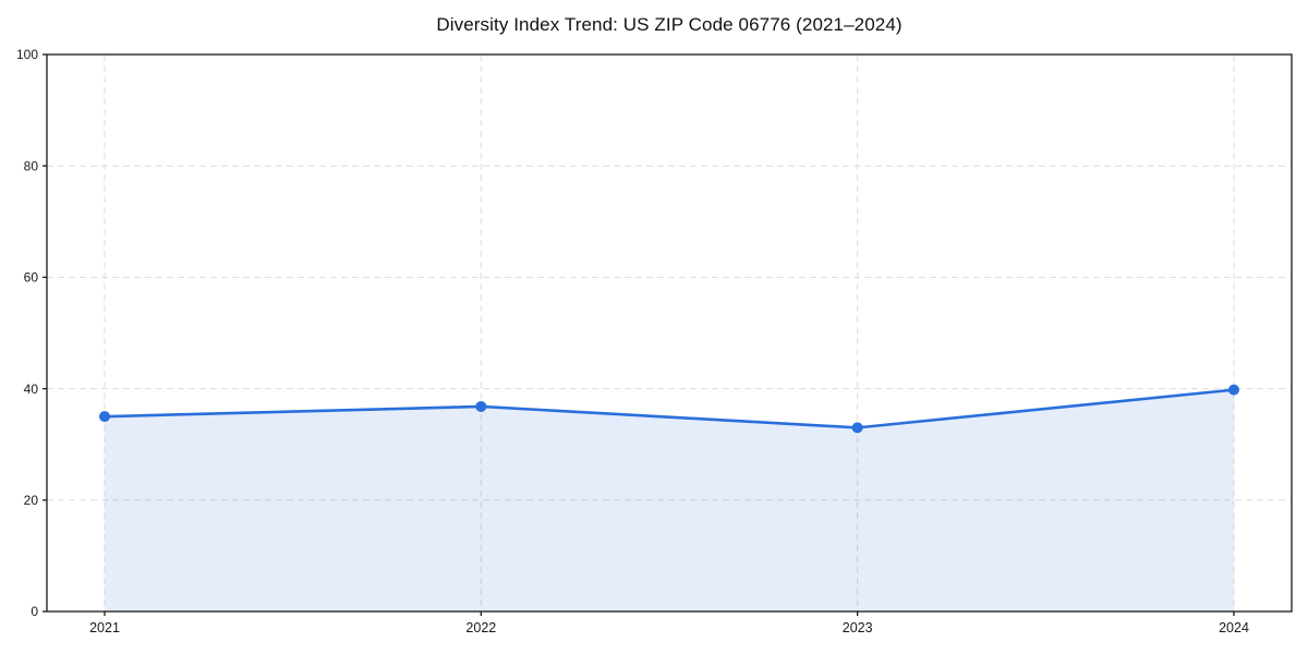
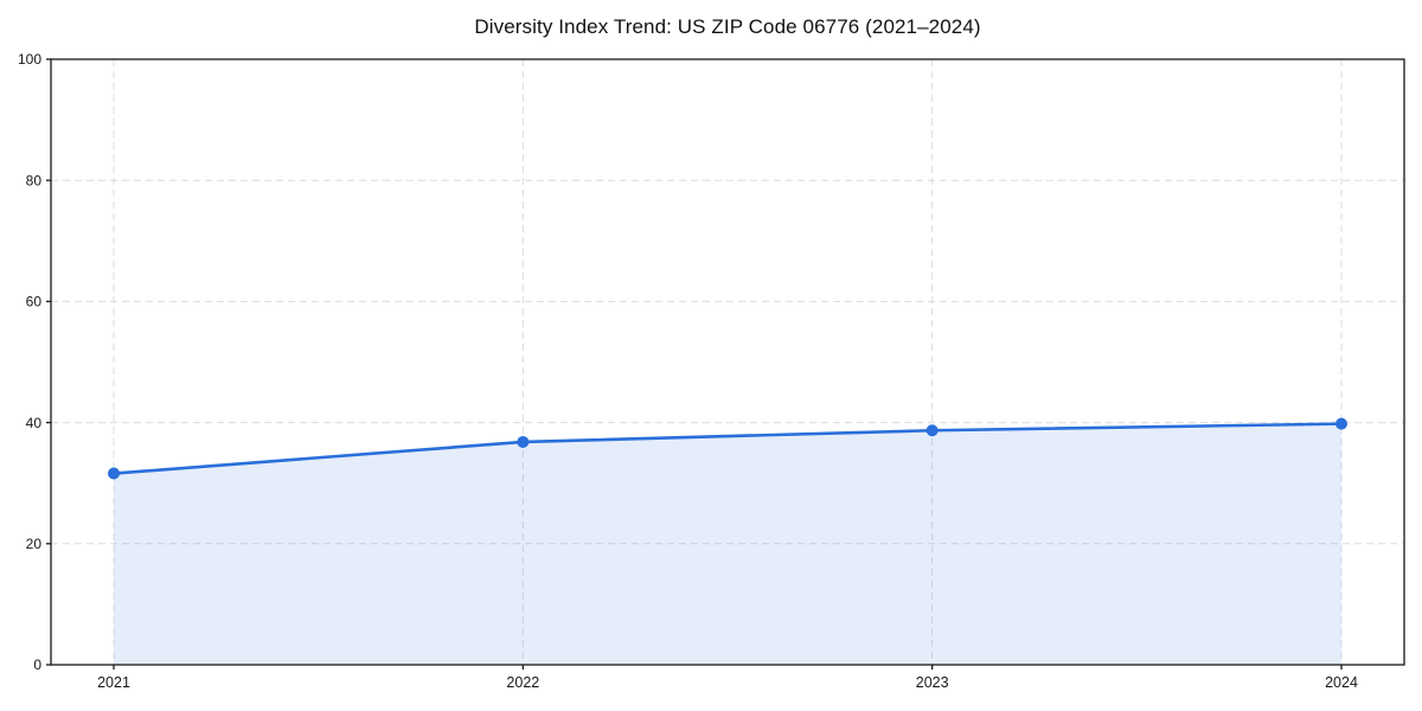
2021: 35 -> 32
2023: 33 -> 39
